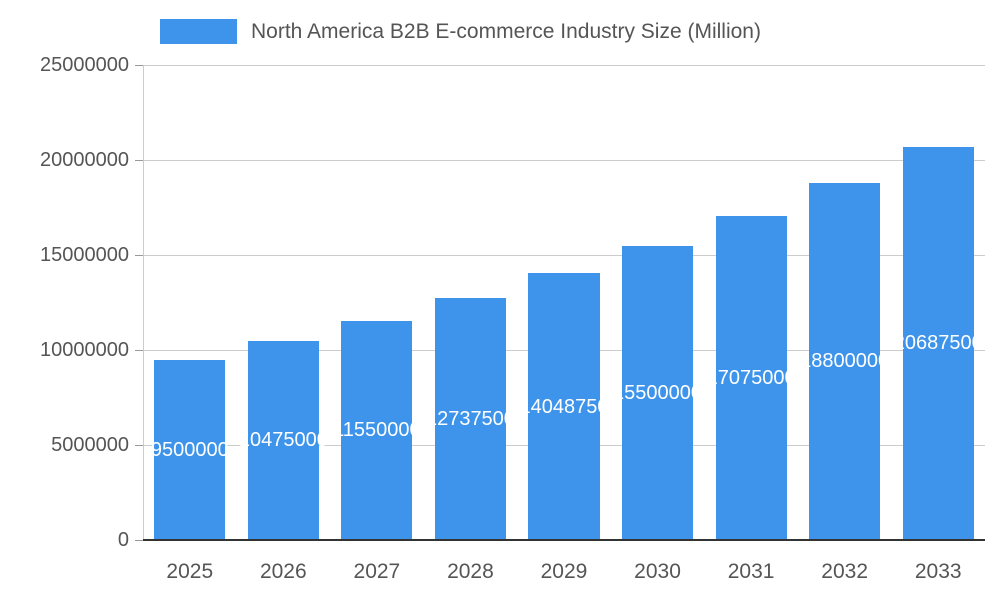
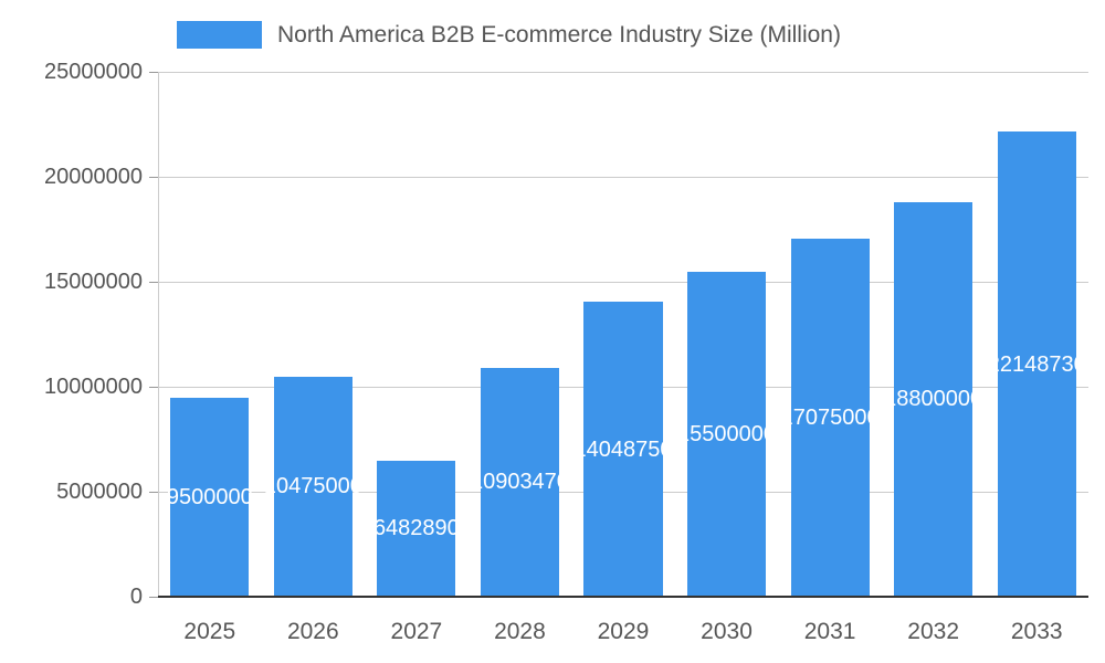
2027: 11550000 -> 6482890
2028: 12737500 -> 10903470
2033: 20687500 -> 22148730
